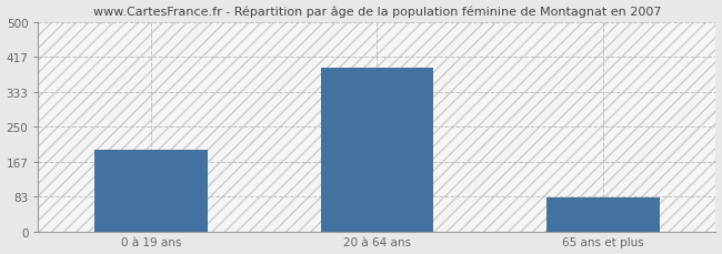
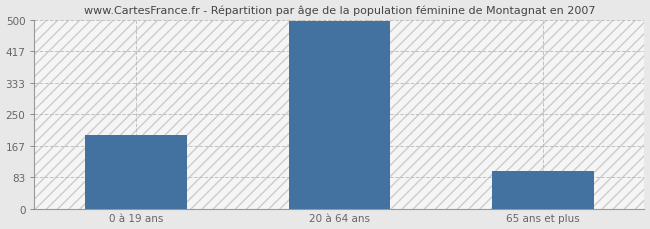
20 à 64 ans: 390 -> 497
65 ans et plus: 80 -> 100
